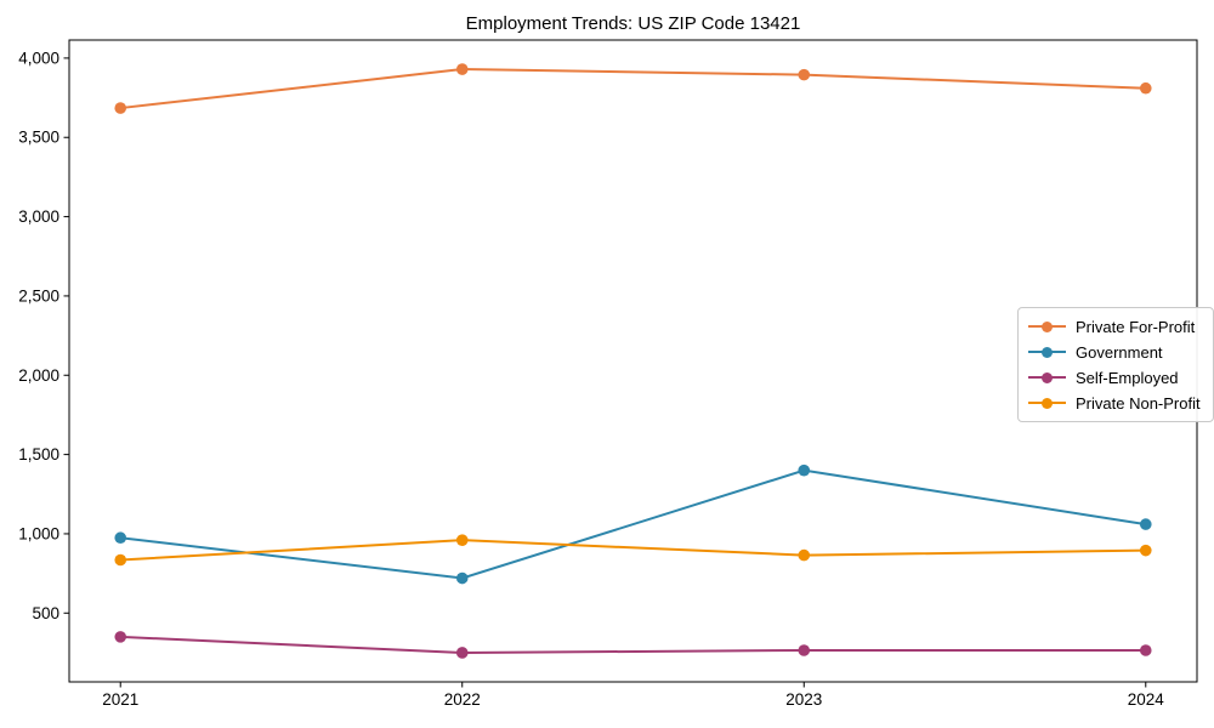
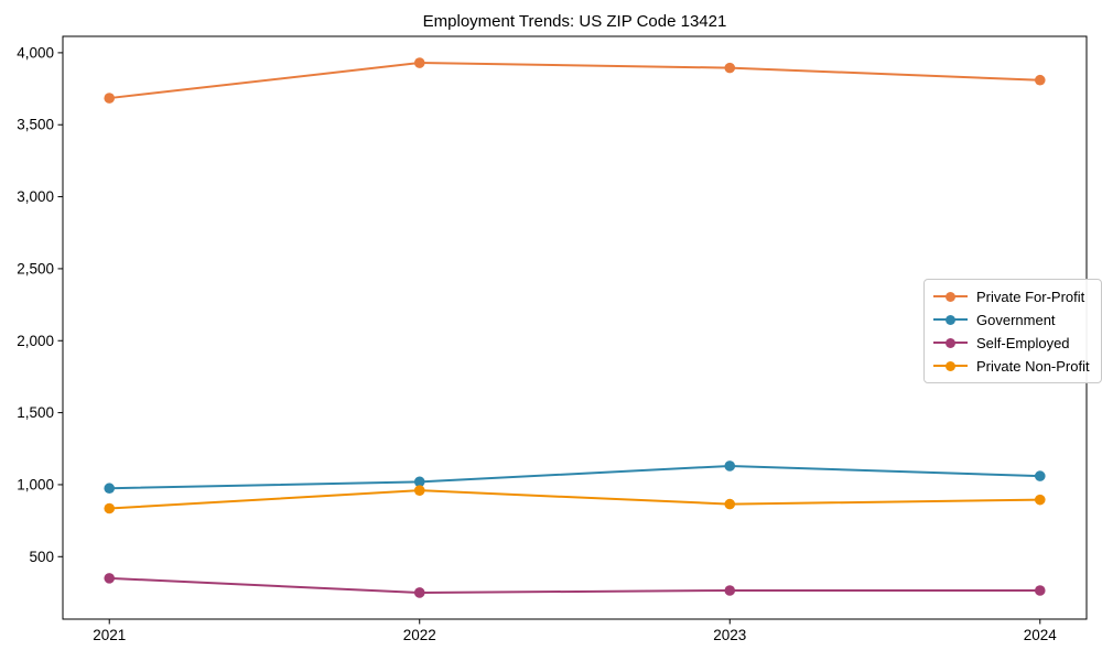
Government/2022: 720 -> 1020
Government/2023: 1400 -> 1130
